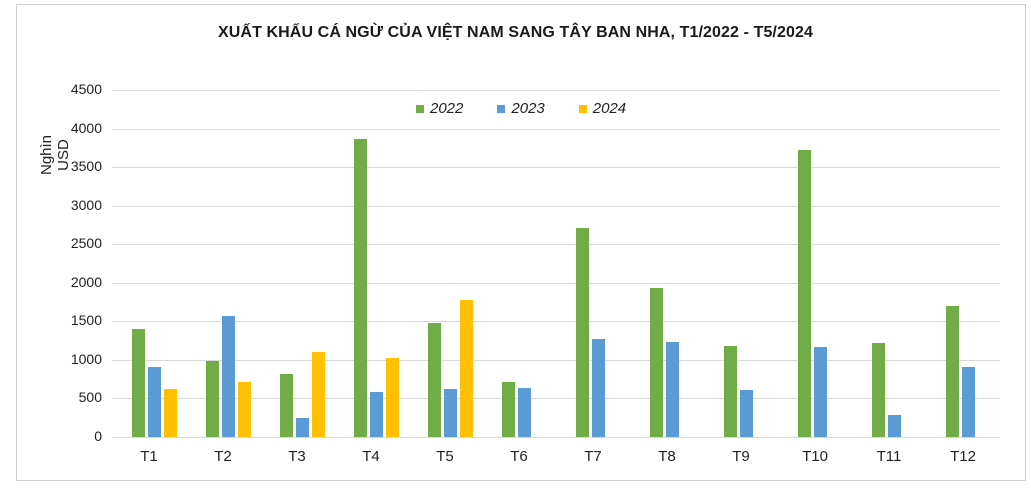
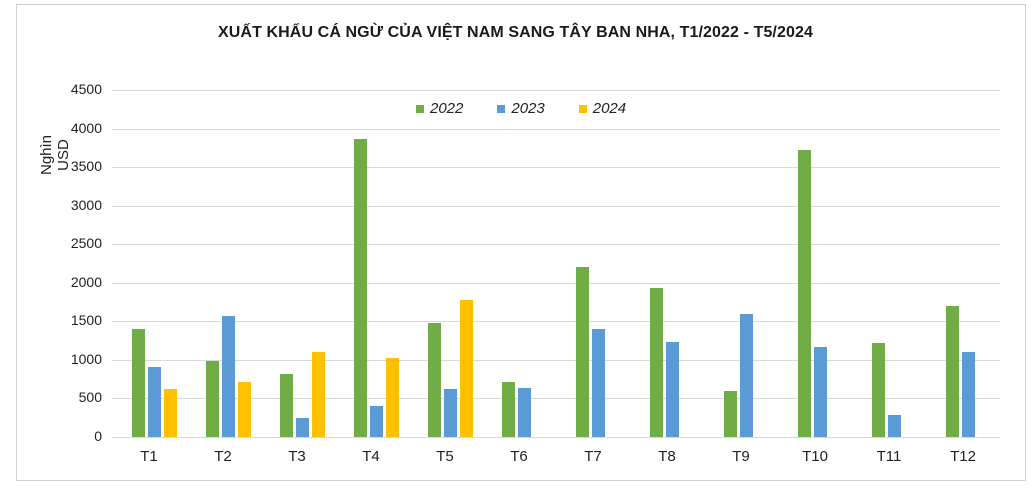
2023/T4: 600 -> 400
2022/T7: 2700 -> 2200
2023/T7: 1300 -> 1400
2022/T9: 1200 -> 600
2023/T9: 600 -> 1600
2023/T12: 900 -> 1100
